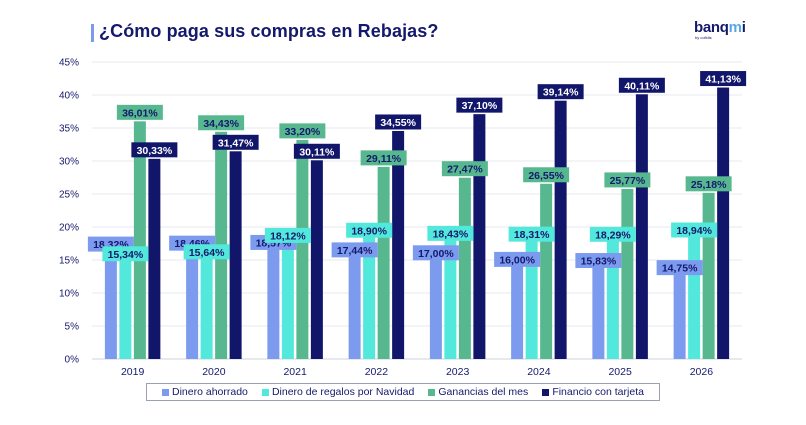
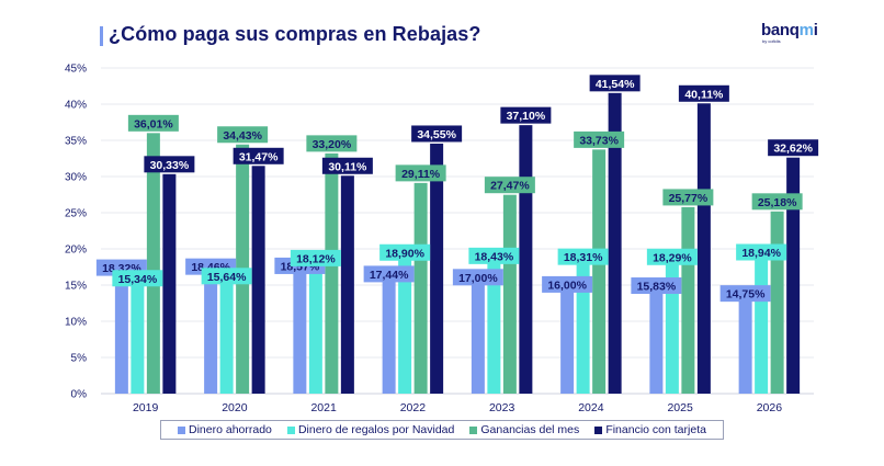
Ganancias del mes/2024: 26,55% -> 33,73%
Financio con tarjeta/2024: 39,14% -> 41,54%
Financio con tarjeta/2026: 41,13% -> 32,62%
